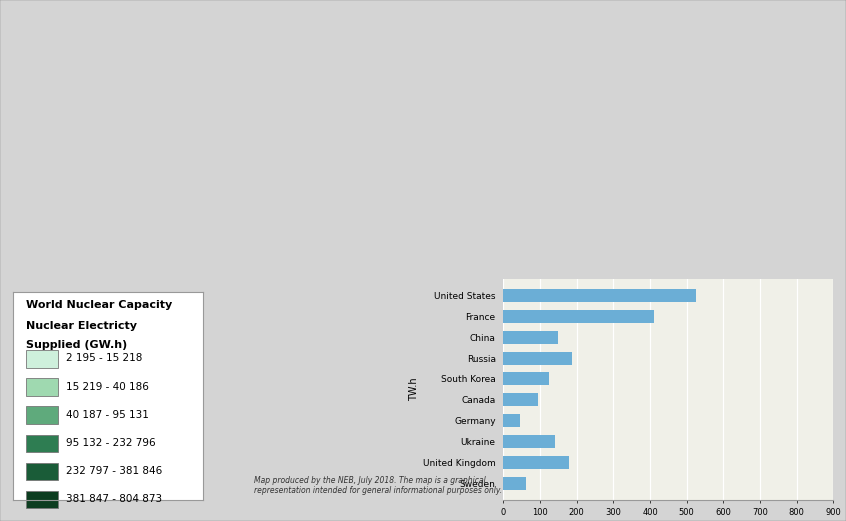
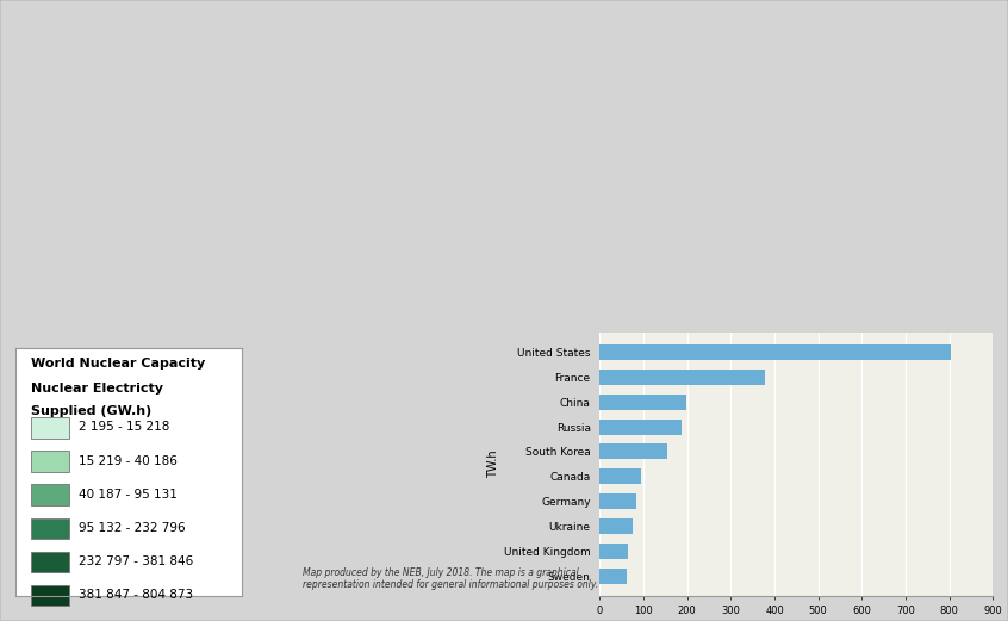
United States: 525 -> 805
France: 410 -> 379
China: 150 -> 198
South Korea: 125 -> 154
Germany: 45 -> 84
Ukraine: 140 -> 76
United Kingdom: 180 -> 65
